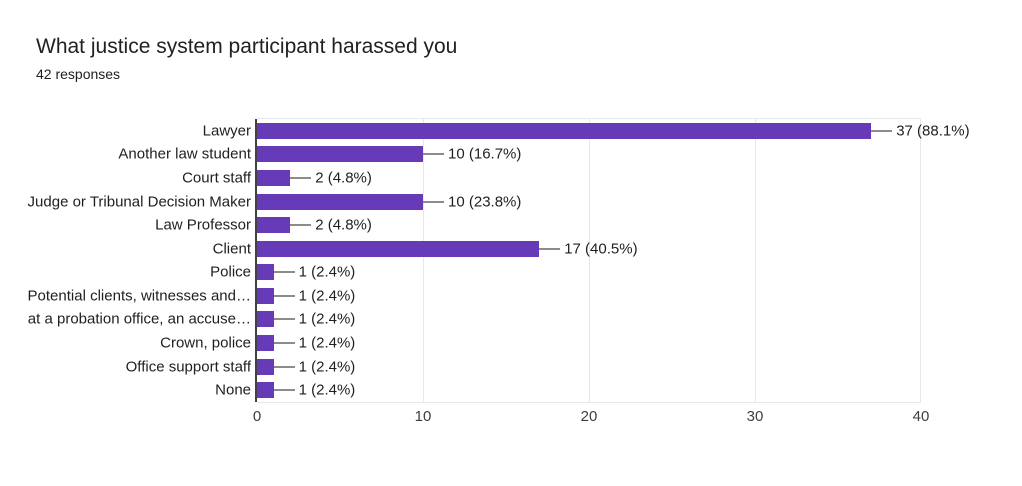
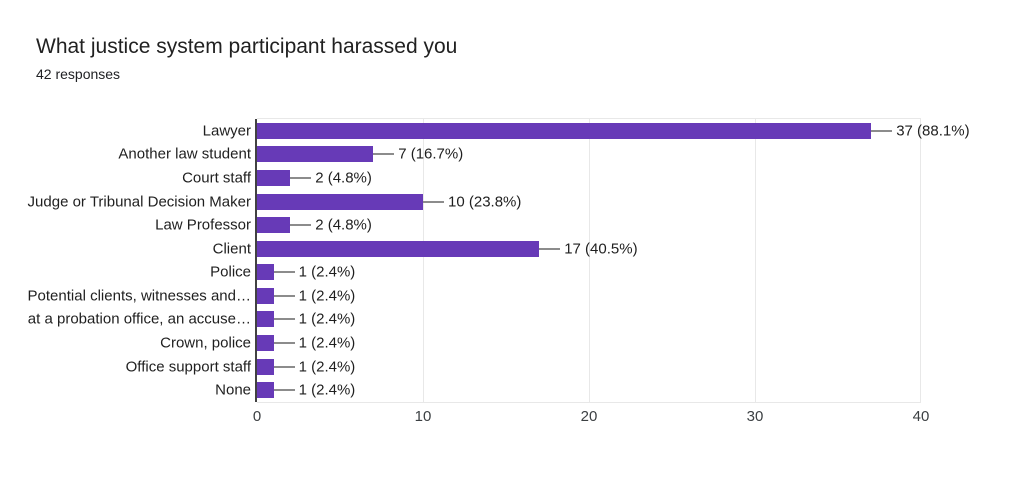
Another law student: 10 -> 7
